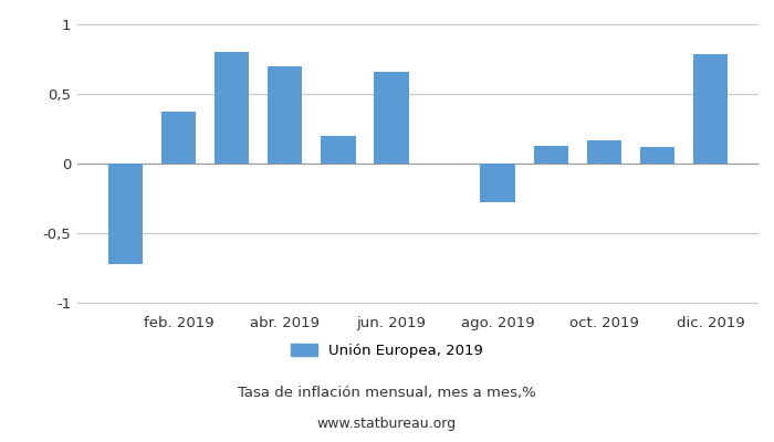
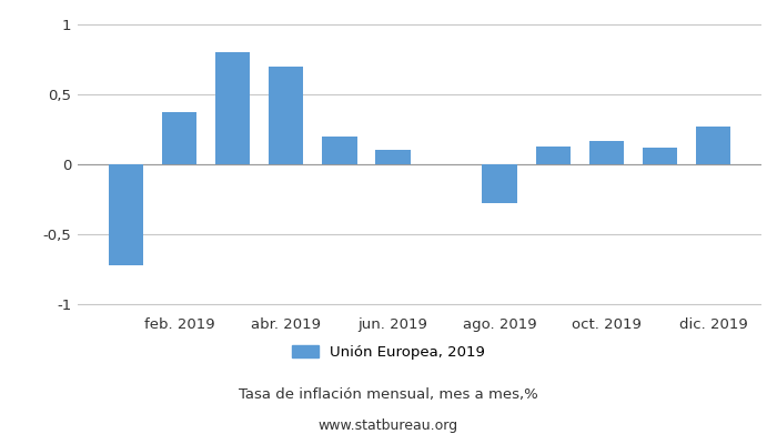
jun. 2019: 0,66 -> 0,10
dic. 2019: 0,79 -> 0,27
